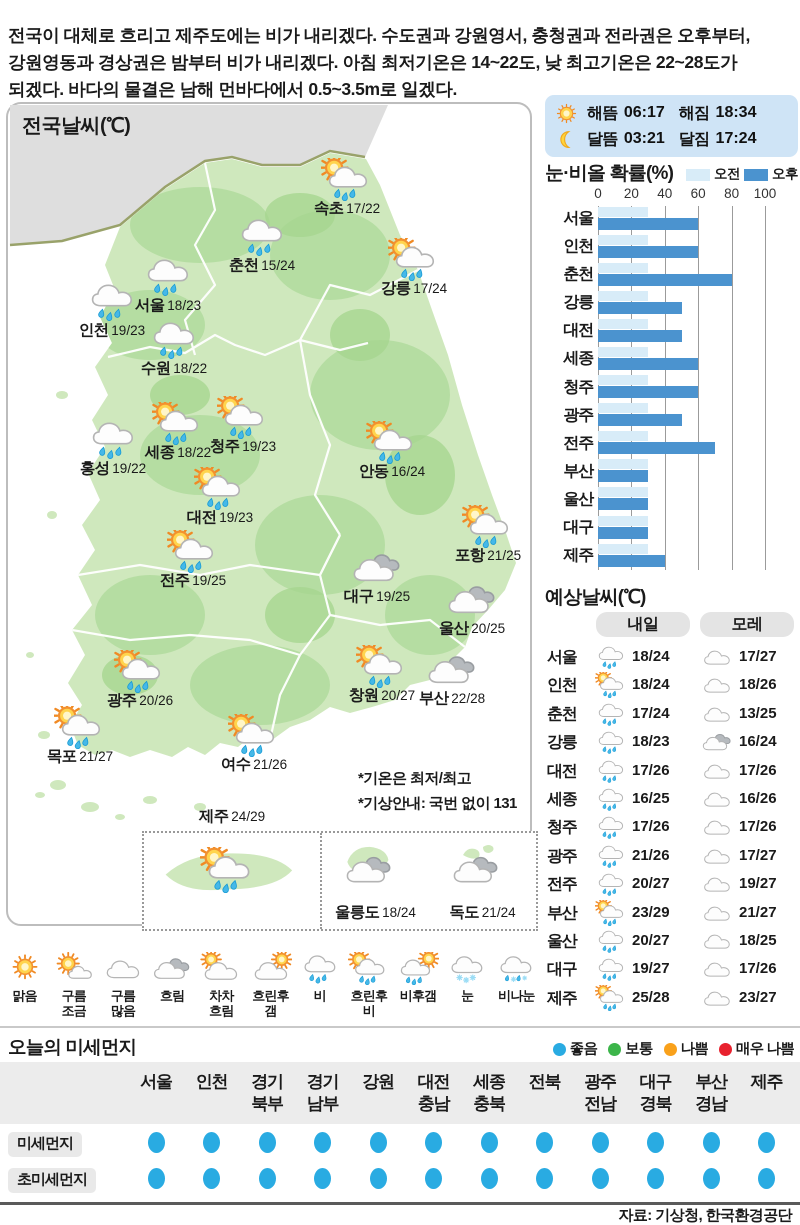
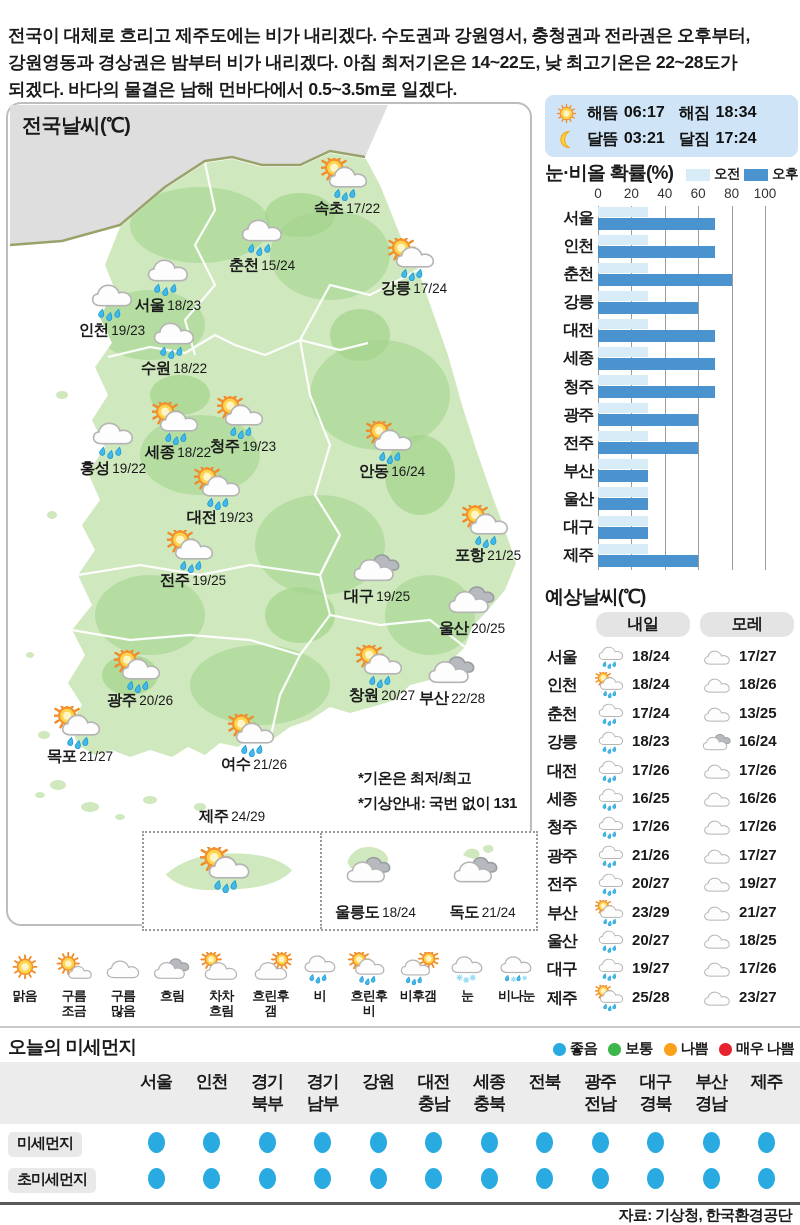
오후/서울: 60 -> 70
오후/인천: 60 -> 70
오후/강릉: 50 -> 60
오후/대전: 50 -> 70
오후/세종: 60 -> 70
오후/청주: 60 -> 70
오후/광주: 50 -> 60
오후/전주: 70 -> 60
오후/제주: 40 -> 60
